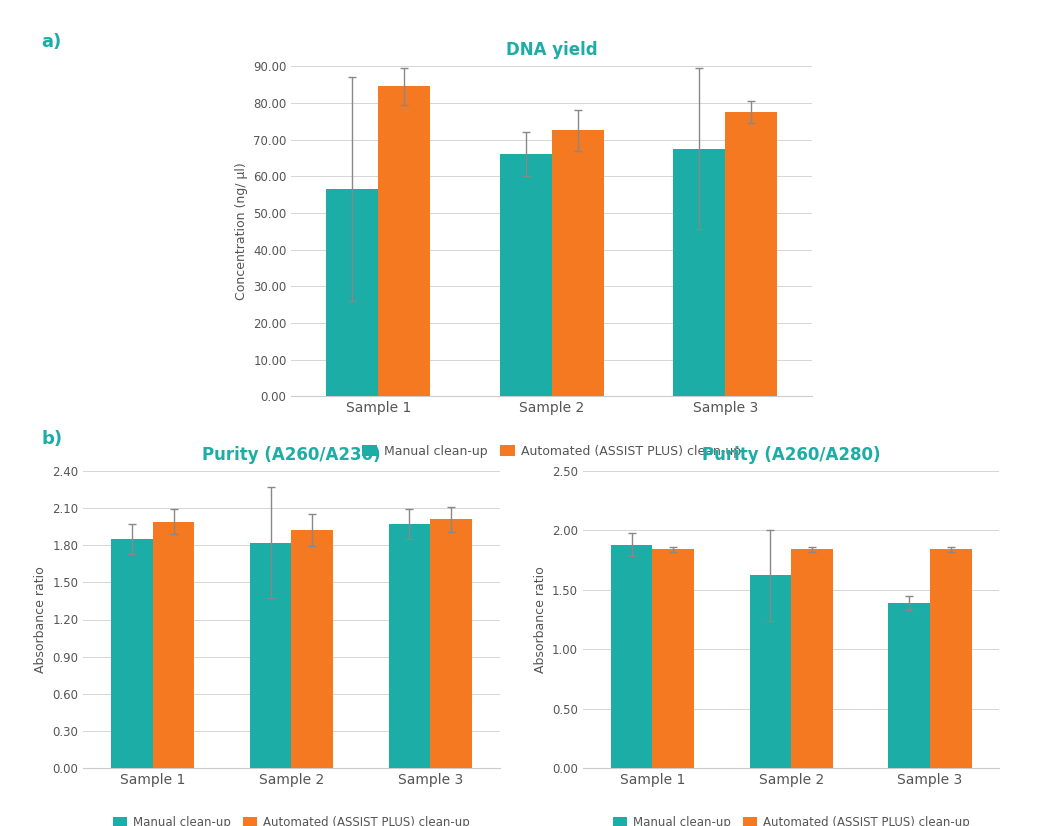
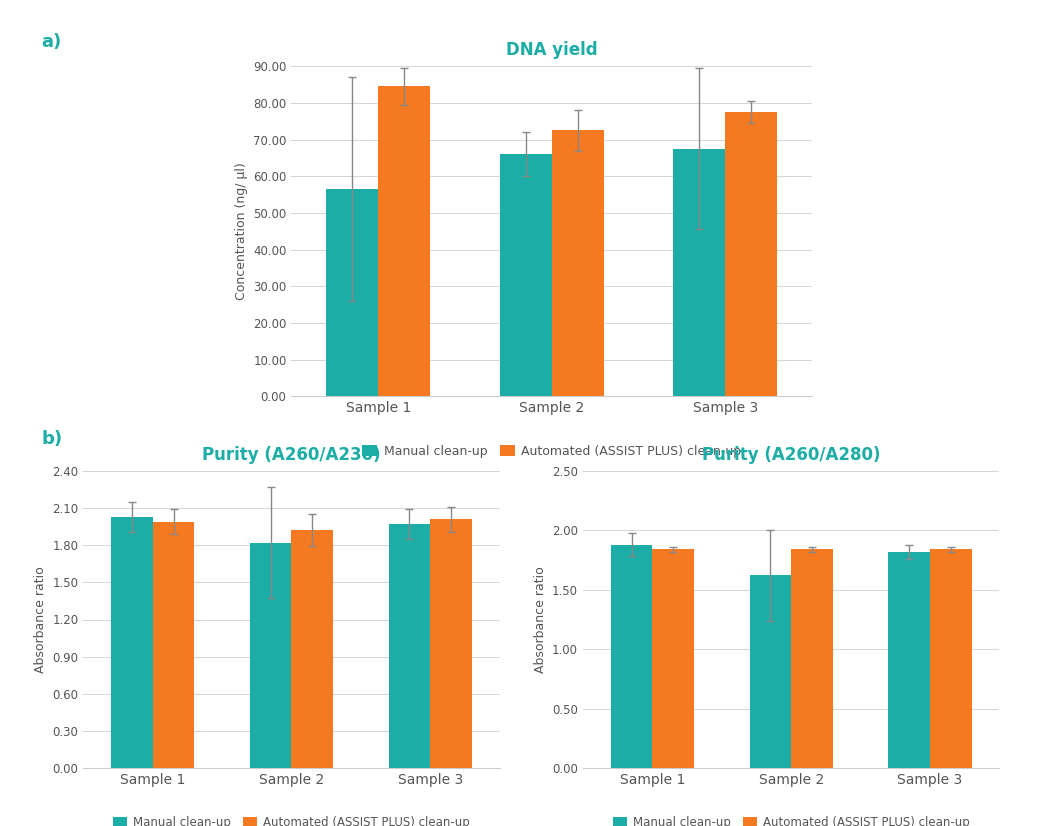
Purity (A260/A230)/Manual clean-up/Sample 1: 1.85 -> 2.03
Purity (A260/A280)/Manual clean-up/Sample 3: 1.39 -> 1.82
